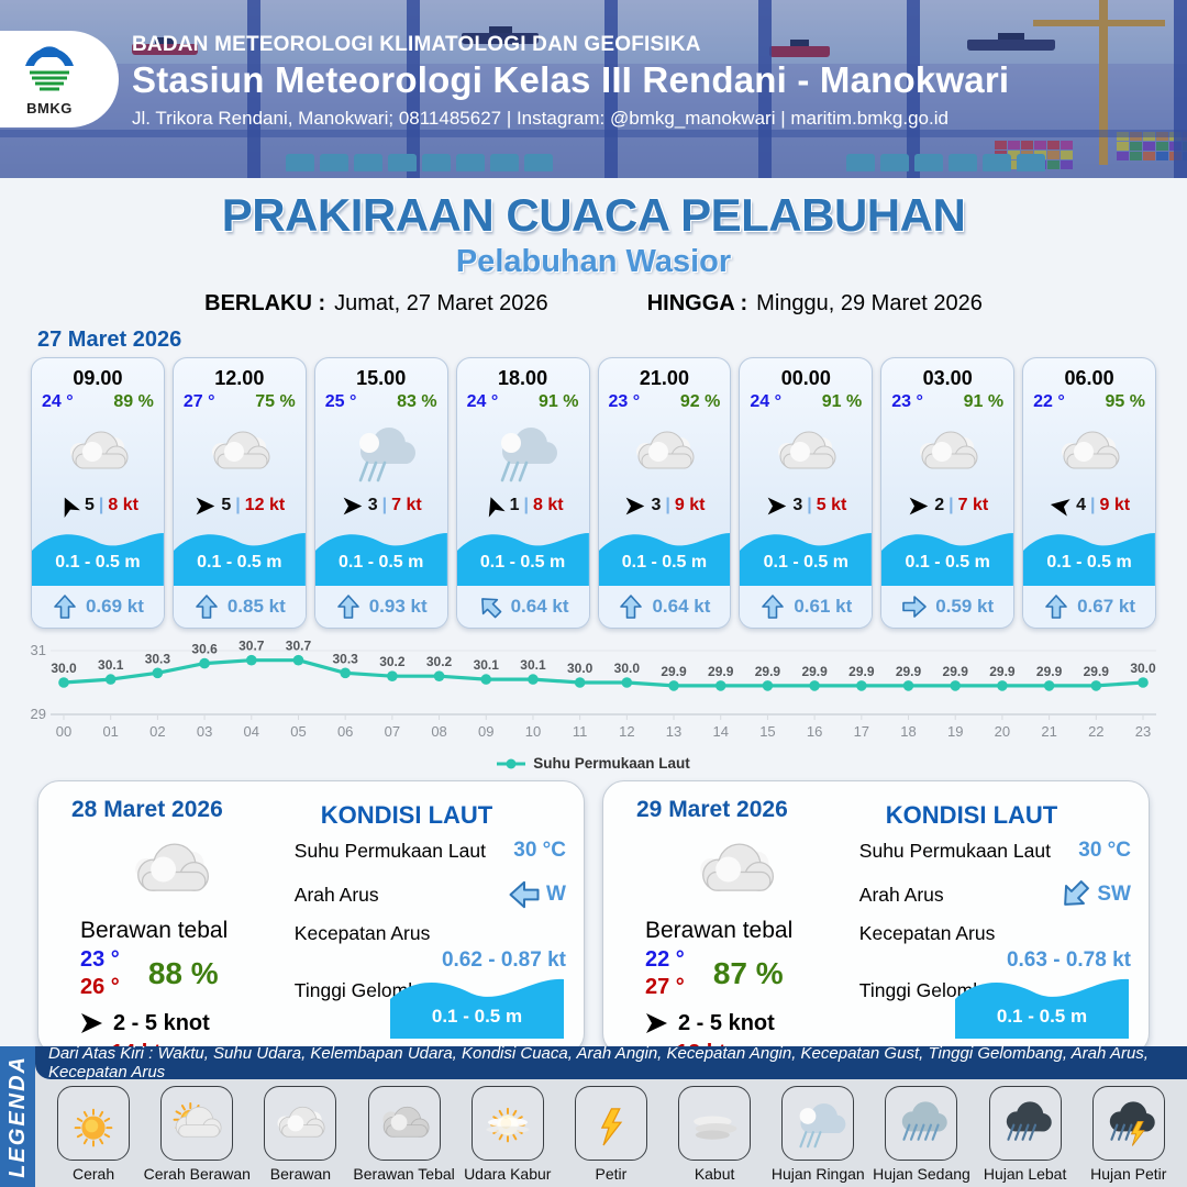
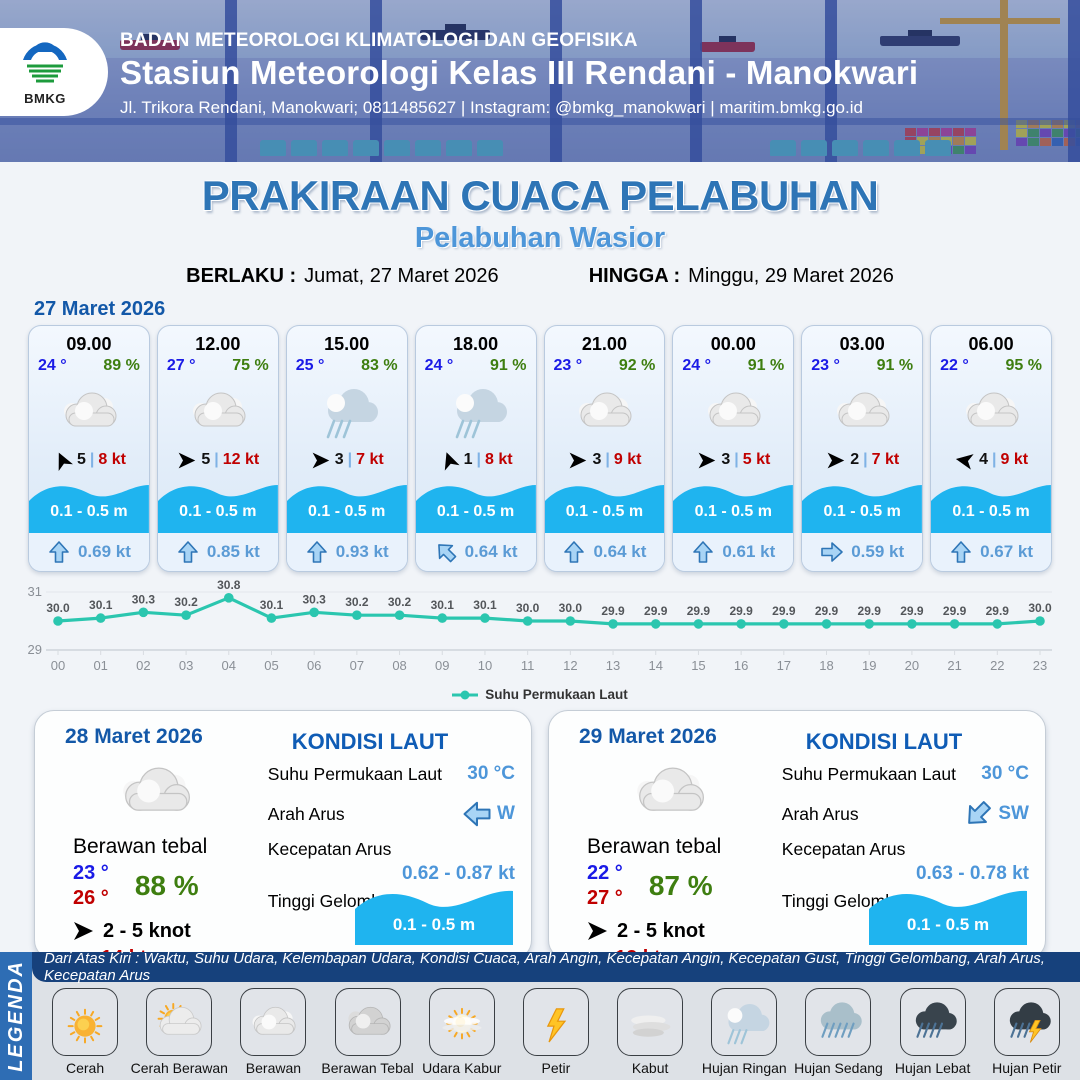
03: 30.6 -> 30.2
04: 30.7 -> 30.8
05: 30.7 -> 30.1
